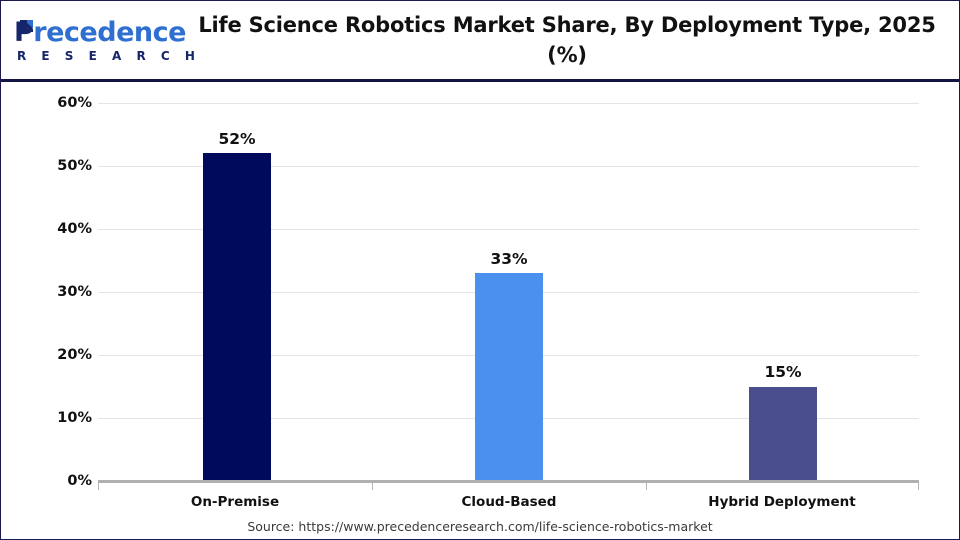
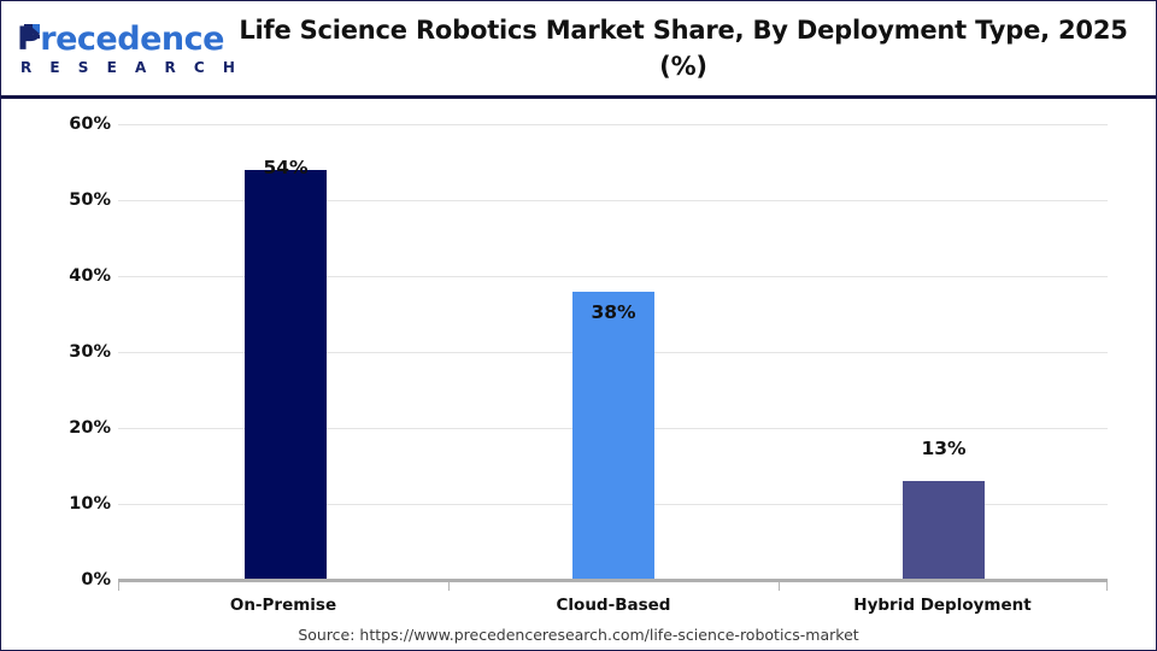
On-Premise: 52% -> 54%
Cloud-Based: 33% -> 38%
Hybrid Deployment: 15% -> 13%
